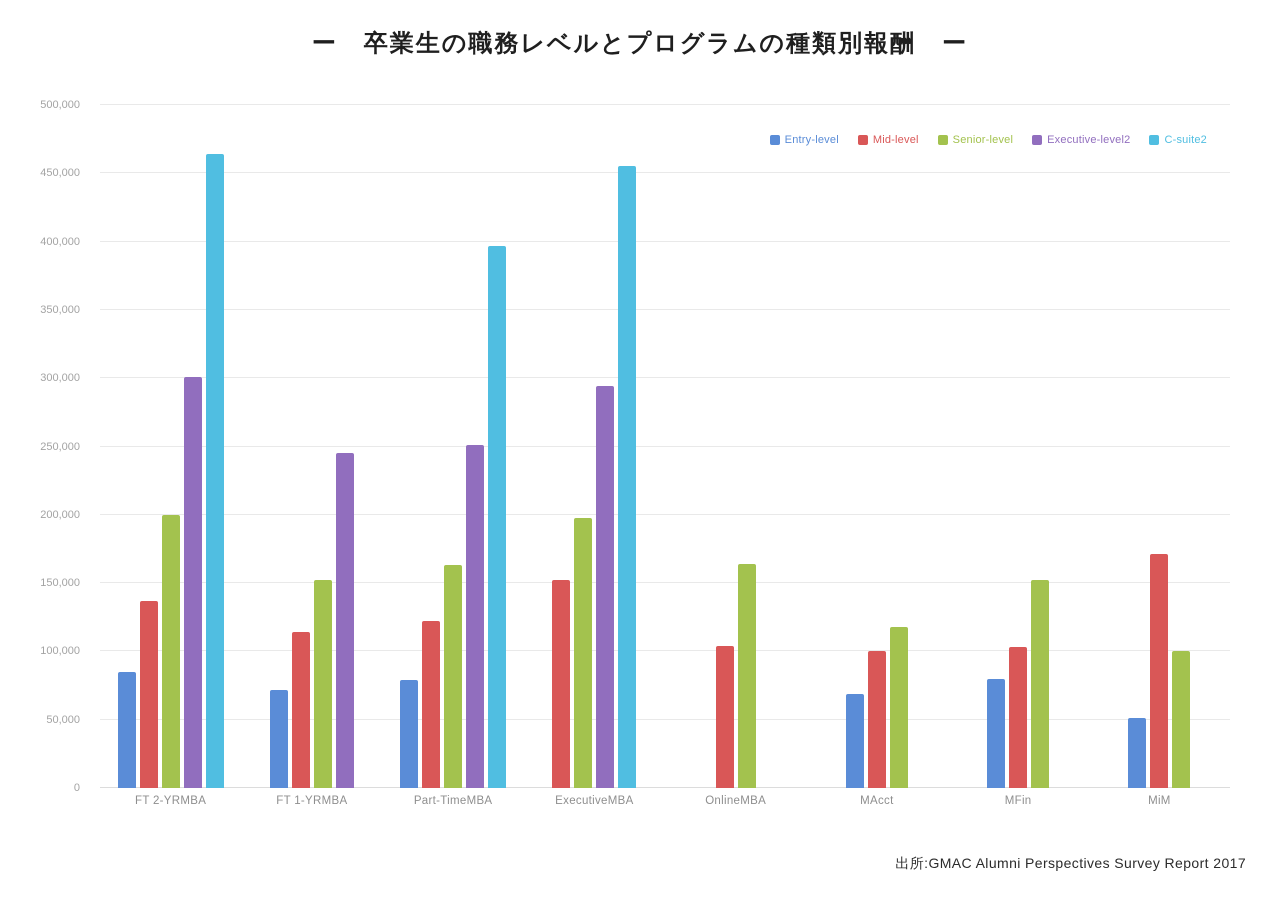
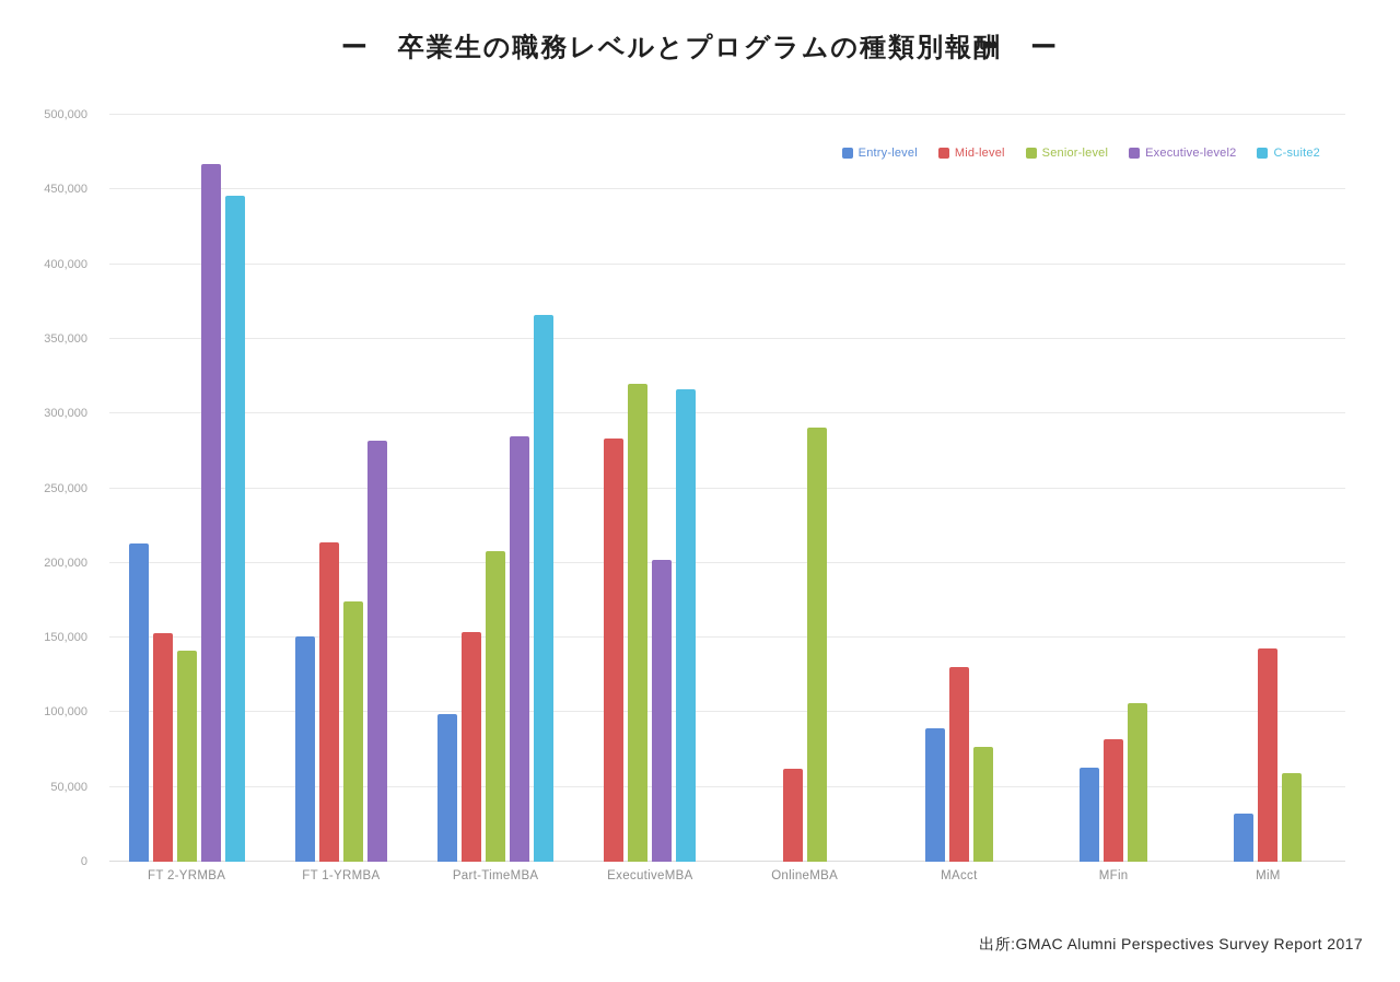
Entry-level/FT 2-YRMBA: 85000 -> 213000
Mid-level/FT 2-YRMBA: 137000 -> 153000
Senior-level/FT 2-YRMBA: 200000 -> 141000
Executive-level2/FT 2-YRMBA: 301000 -> 467000
C-suite2/FT 2-YRMBA: 464000 -> 446000
Entry-level/FT 1-YRMBA: 72000 -> 151000
Mid-level/FT 1-YRMBA: 114000 -> 214000
Senior-level/FT 1-YRMBA: 152000 -> 174000
Executive-level2/FT 1-YRMBA: 245000 -> 282000
Entry-level/Part-TimeMBA: 79000 -> 99000
Mid-level/Part-TimeMBA: 122000 -> 154000
Senior-level/Part-TimeMBA: 163000 -> 208000
Executive-level2/Part-TimeMBA: 251000 -> 285000
C-suite2/Part-TimeMBA: 397000 -> 366000
Mid-level/ExecutiveMBA: 152000 -> 283000
Senior-level/ExecutiveMBA: 198000 -> 320000
Executive-level2/ExecutiveMBA: 294000 -> 202000
C-suite2/ExecutiveMBA: 455000 -> 316000
Mid-level/OnlineMBA: 104000 -> 62000
Senior-level/OnlineMBA: 164000 -> 291000
Entry-level/MAcct: 69000 -> 89000
Mid-level/MAcct: 100000 -> 130000
Senior-level/MAcct: 118000 -> 77000
Entry-level/MFin: 80000 -> 63000
Mid-level/MFin: 103000 -> 82000
Senior-level/MFin: 152000 -> 106000
Entry-level/MiM: 51000 -> 32000
Mid-level/MiM: 171000 -> 143000
Senior-level/MiM: 100000 -> 59000
